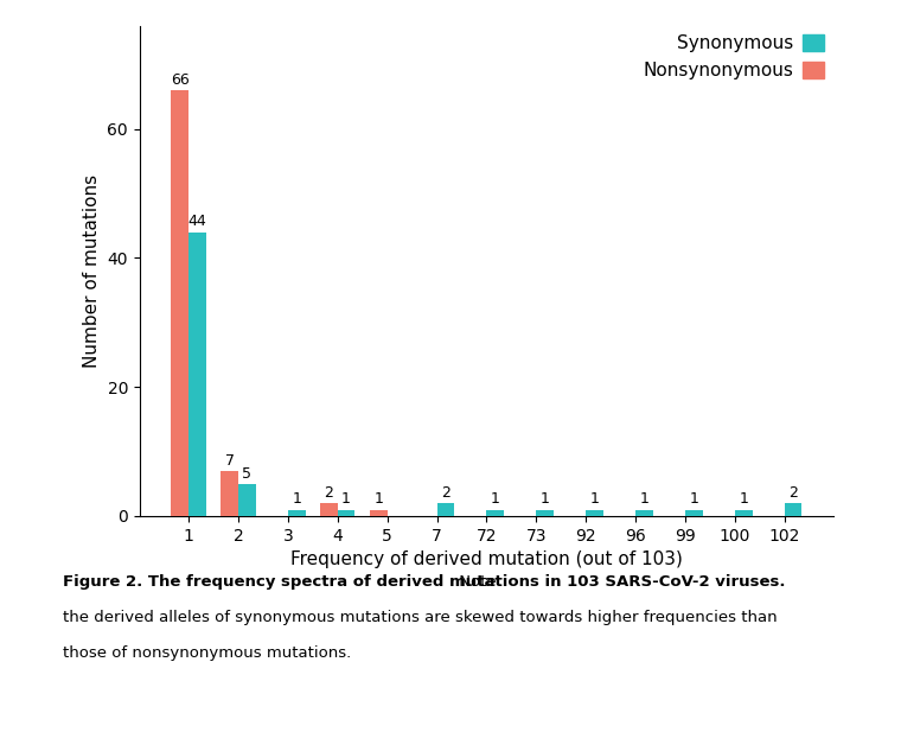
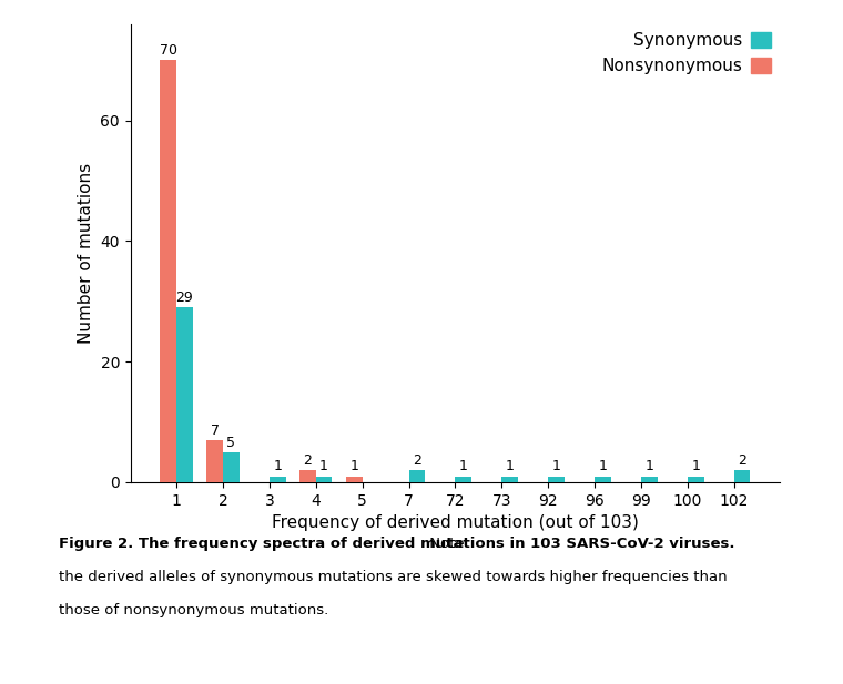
Nonsynonymous/1: 66 -> 70
Synonymous/1: 44 -> 29
